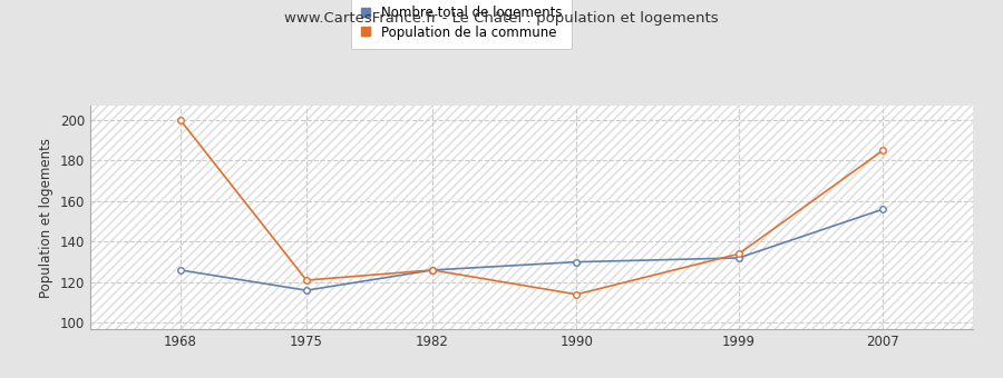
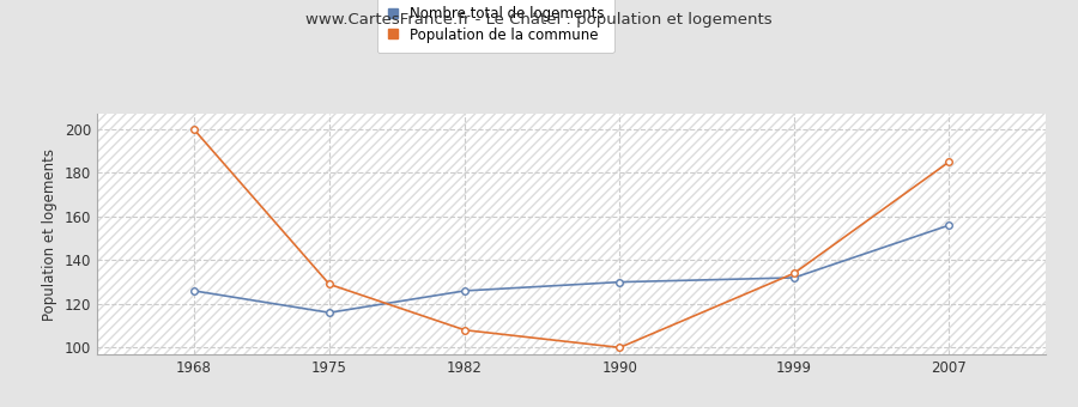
Population de la commune/1975: 121 -> 129
Population de la commune/1982: 126 -> 108
Population de la commune/1990: 114 -> 100
